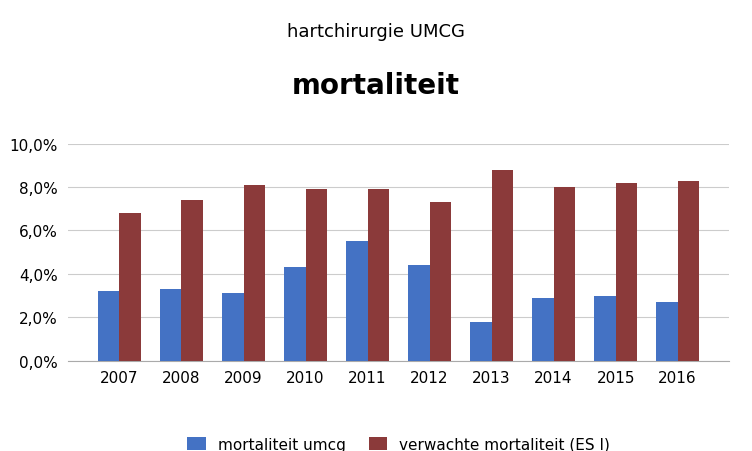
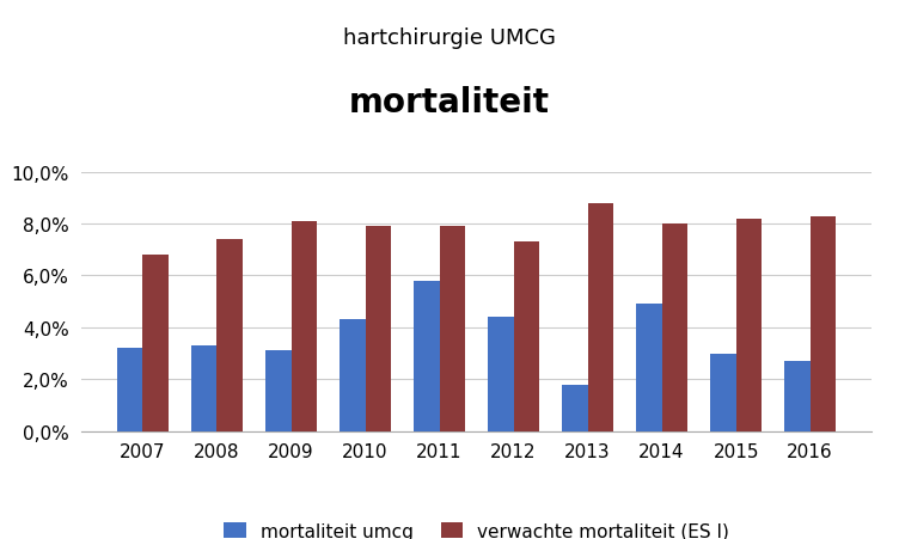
mortaliteit umcg/2011: 5,5% -> 5,8%
mortaliteit umcg/2014: 2,9% -> 4,9%
